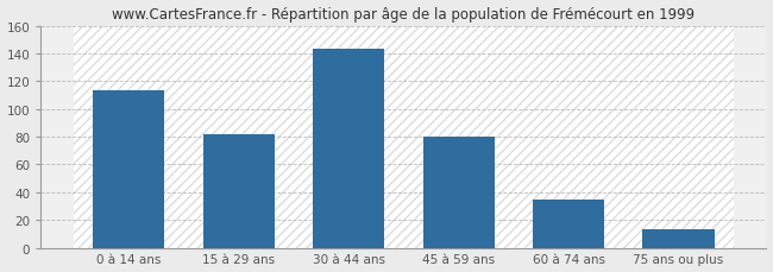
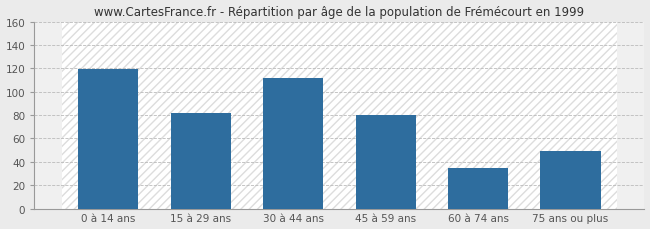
0 à 14 ans: 113 -> 119
30 à 44 ans: 143 -> 112
75 ans ou plus: 13 -> 49
